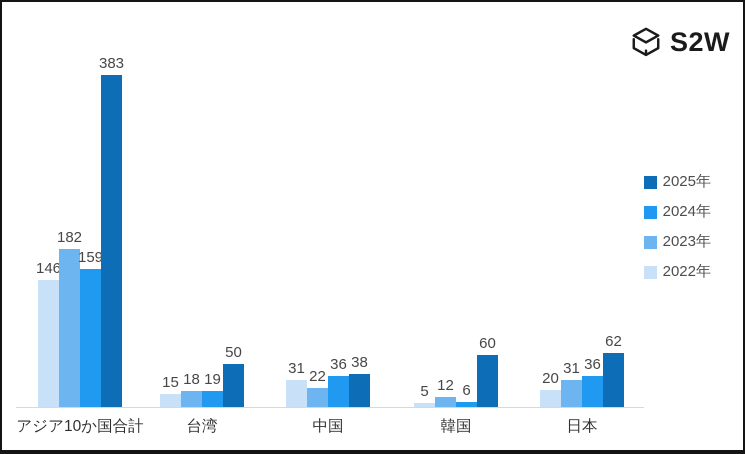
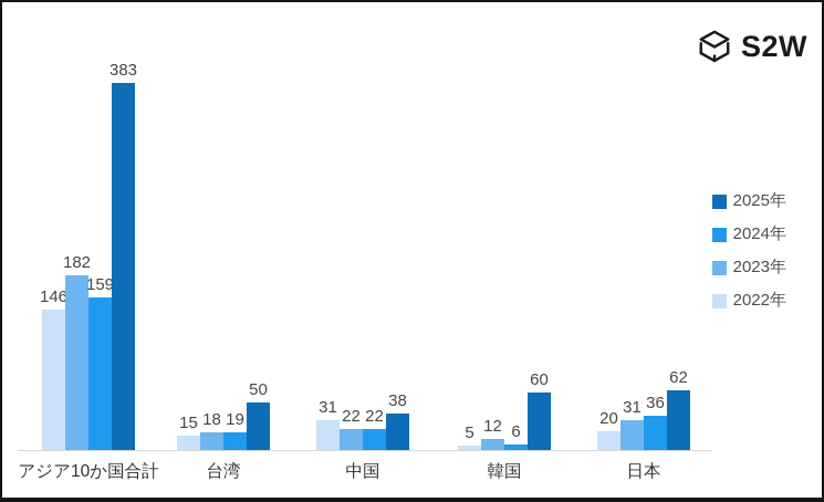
2024年/中国: 36 -> 22
